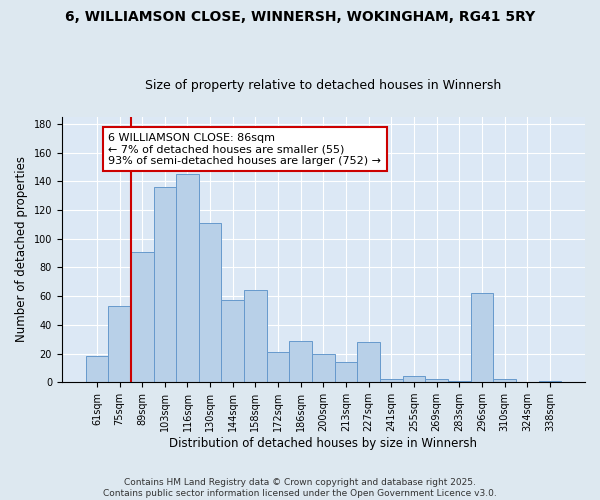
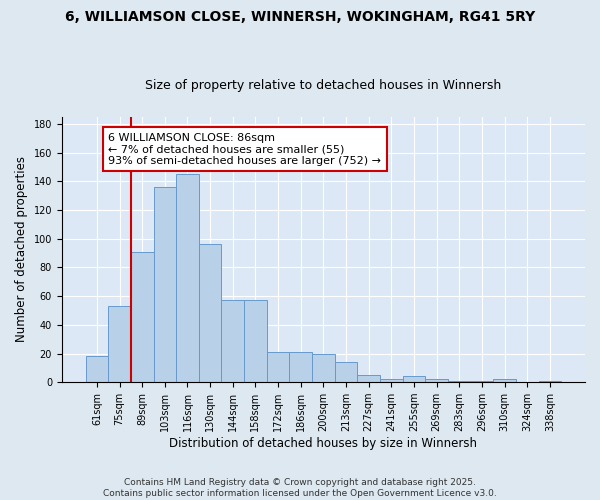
130sqm: 111 -> 96
158sqm: 64 -> 57
186sqm: 29 -> 21
227sqm: 28 -> 5
296sqm: 62 -> 1
